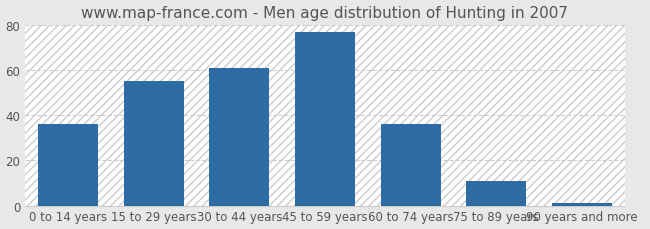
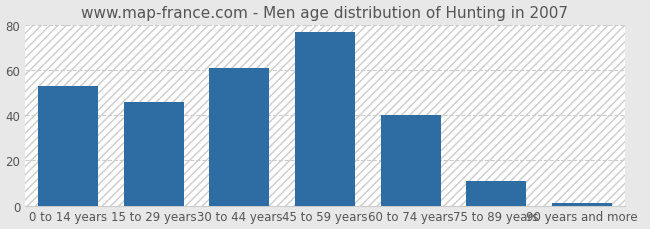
0 to 14 years: 36 -> 53
15 to 29 years: 55 -> 46
60 to 74 years: 36 -> 40
